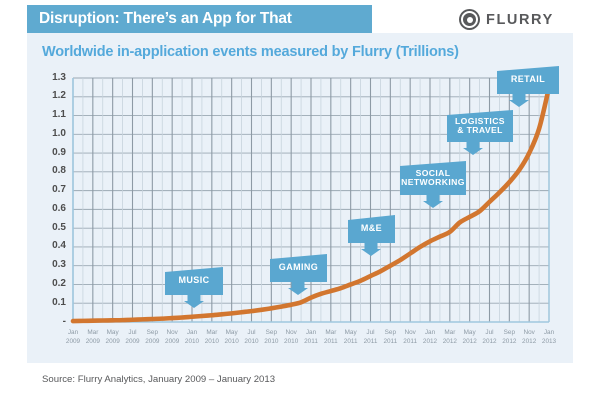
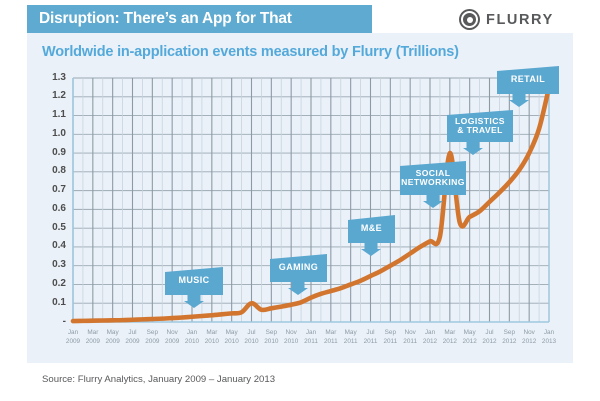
Jul 2010: 0.06 -> 0.10
Mar 2012: 0.48 -> 0.90
